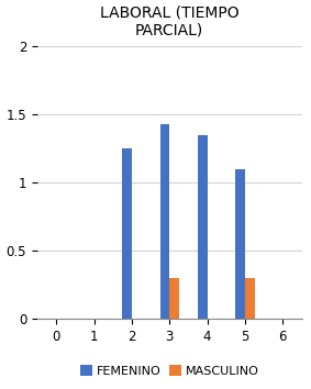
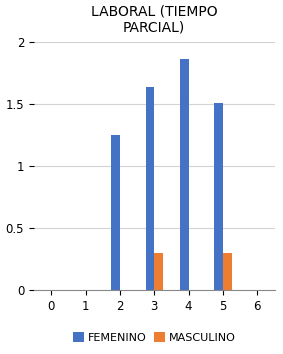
FEMENINO/3: 1.43 -> 1.64
FEMENINO/4: 1.35 -> 1.87
FEMENINO/5: 1.10 -> 1.51
